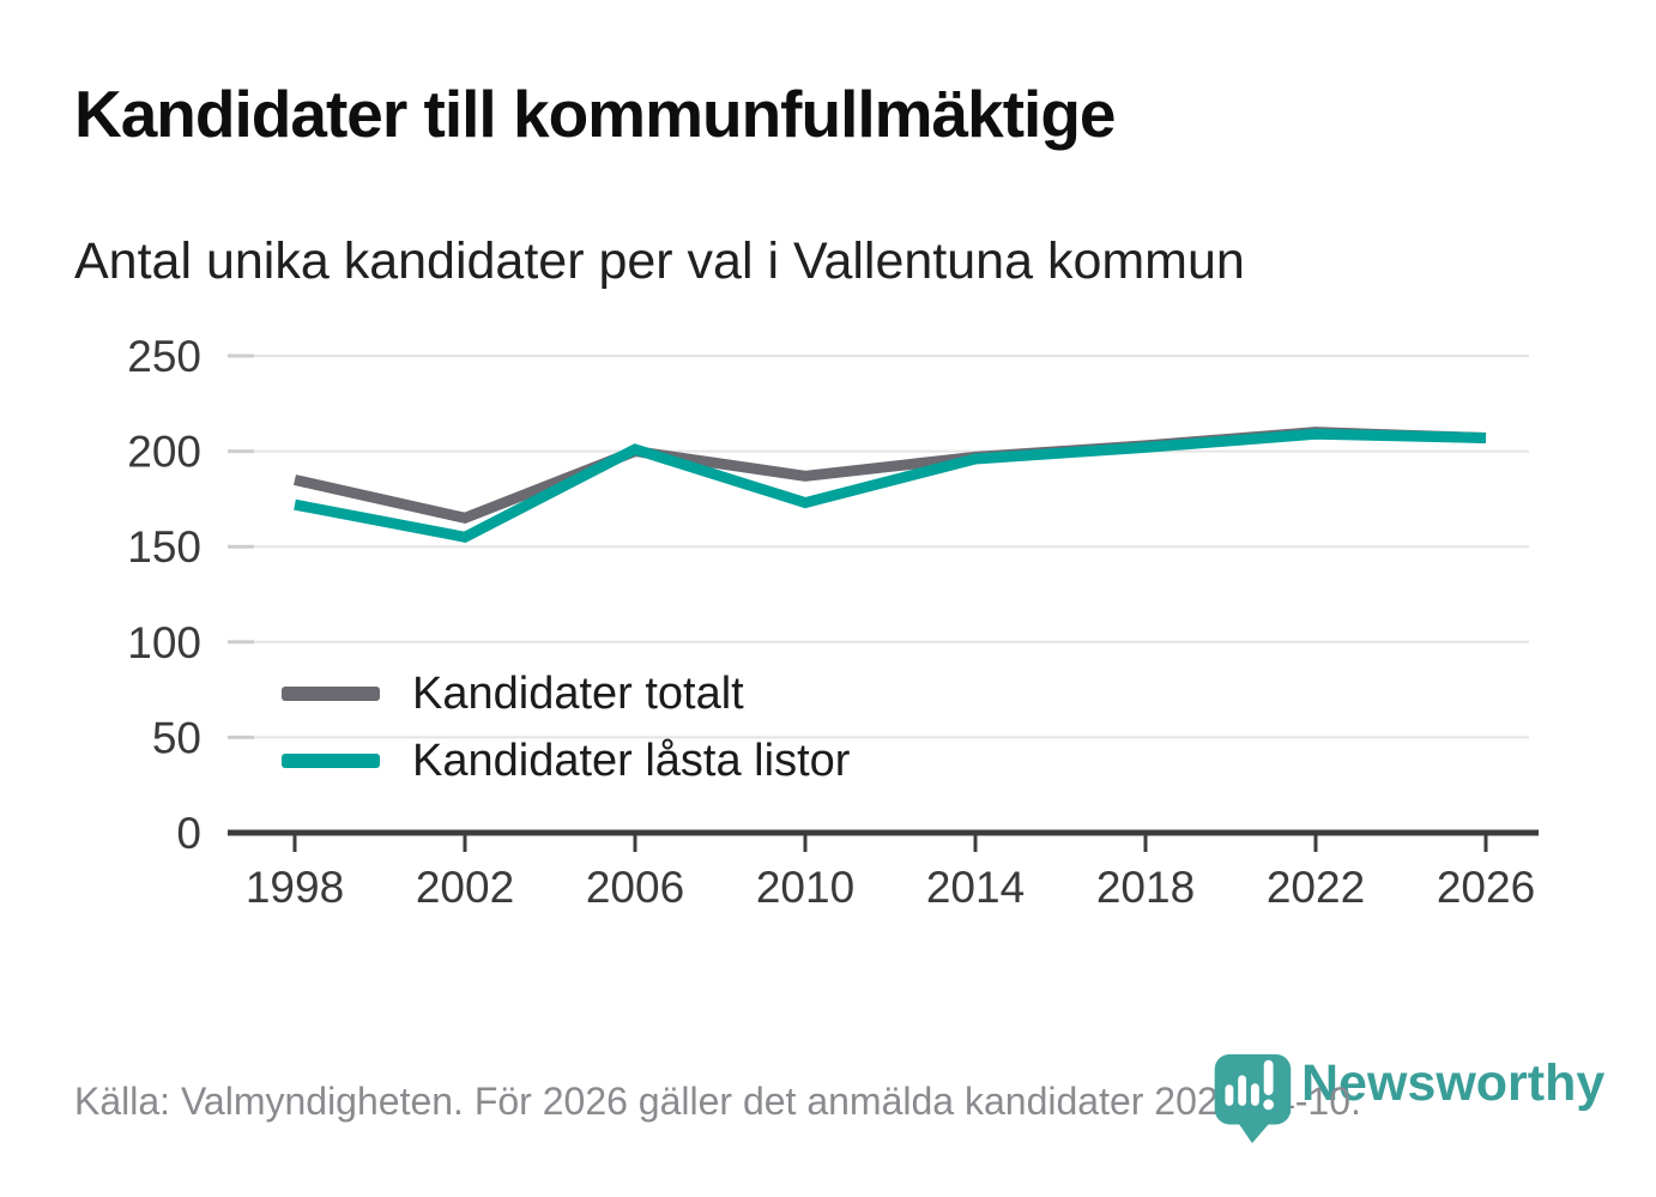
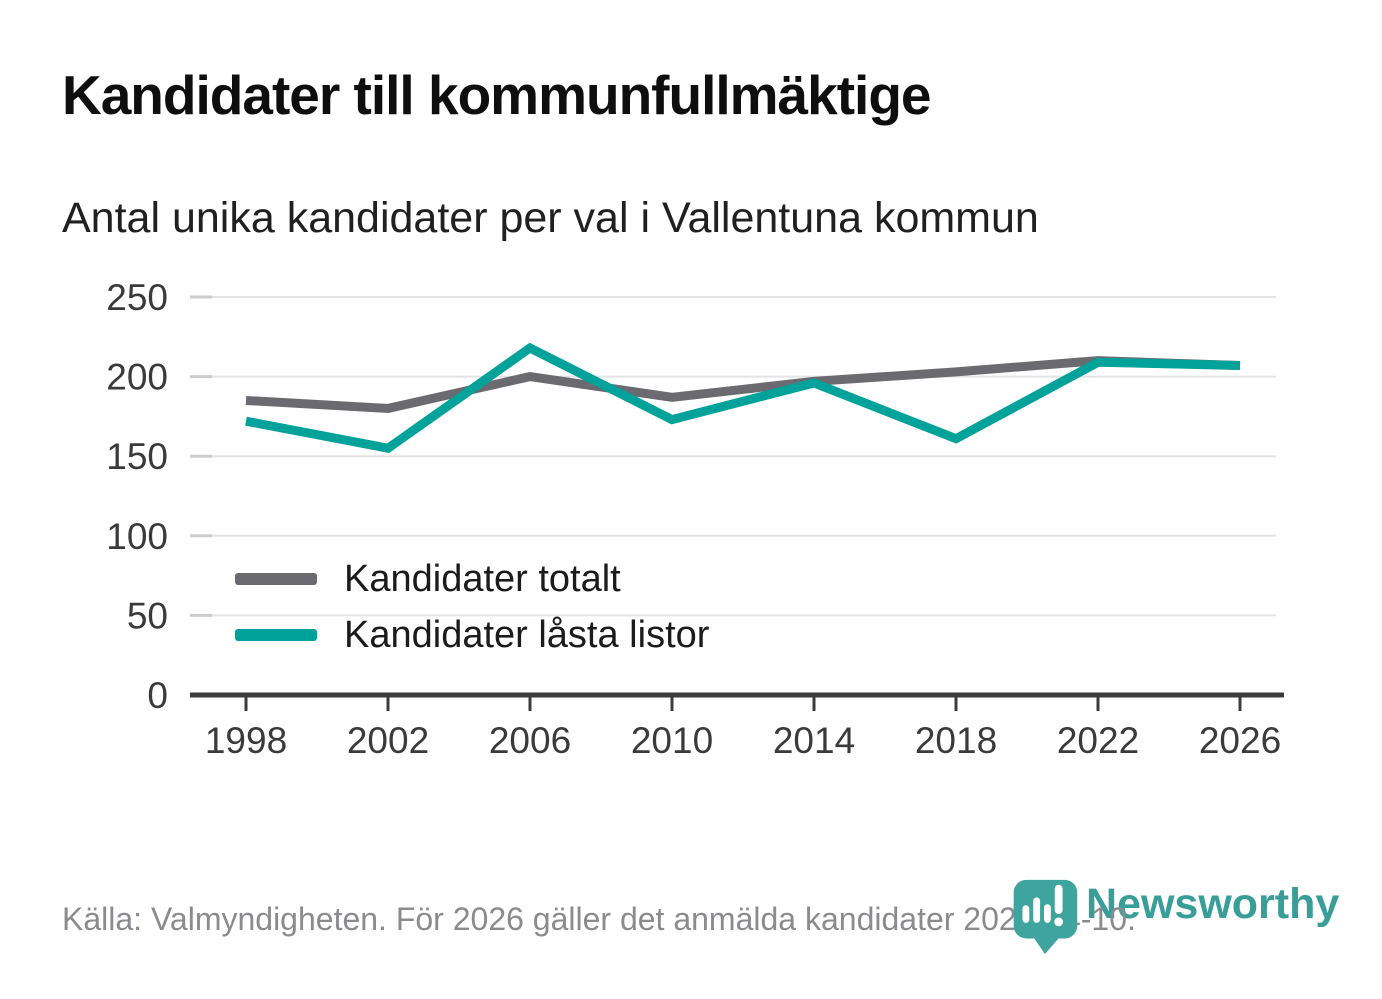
Kandidater totalt/2002: 165 -> 180
Kandidater låsta listor/2006: 201 -> 218
Kandidater låsta listor/2018: 202 -> 161
